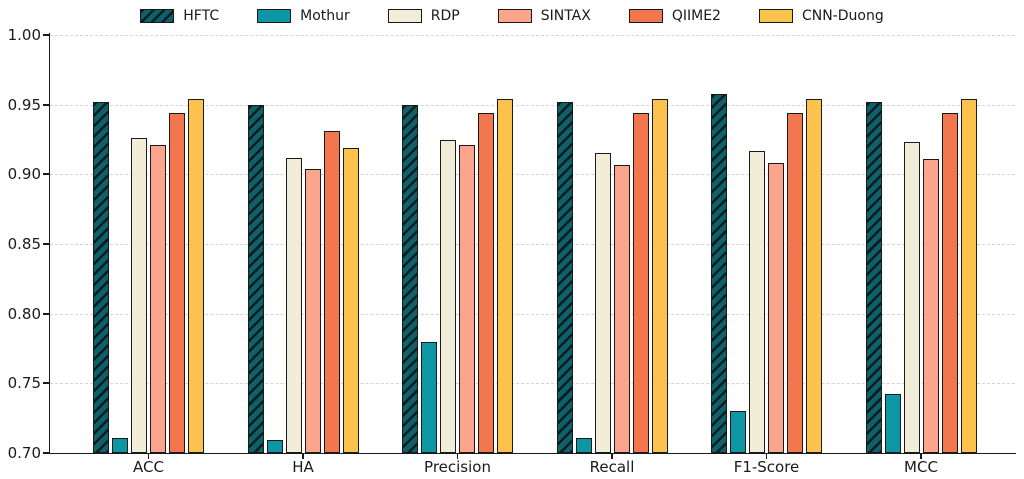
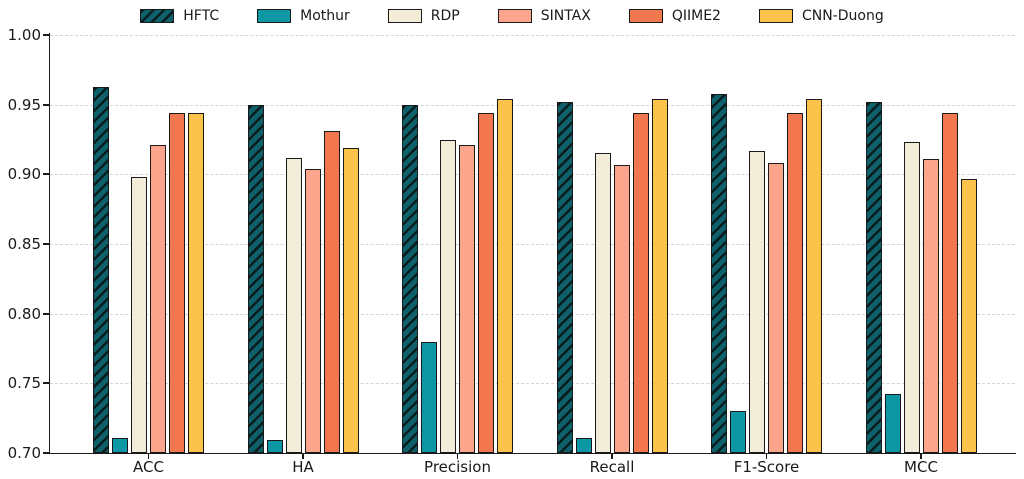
HFTC/ACC: 0.952 -> 0.963
RDP/ACC: 0.926 -> 0.898
CNN-Duong/ACC: 0.954 -> 0.944
CNN-Duong/MCC: 0.954 -> 0.897
